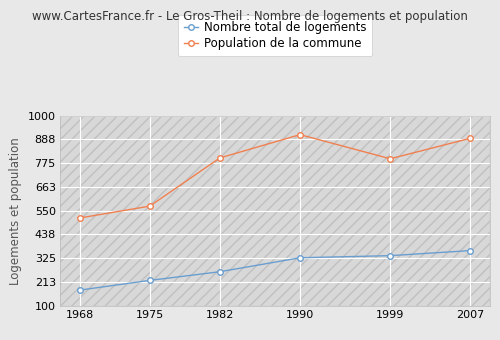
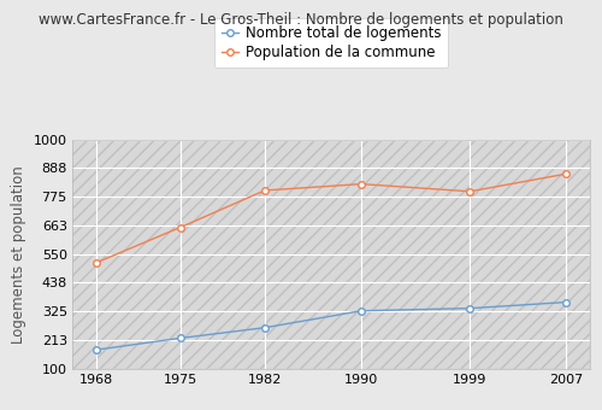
Population de la commune/1975: 572 -> 655
Population de la commune/1990: 910 -> 825
Population de la commune/2007: 893 -> 865
